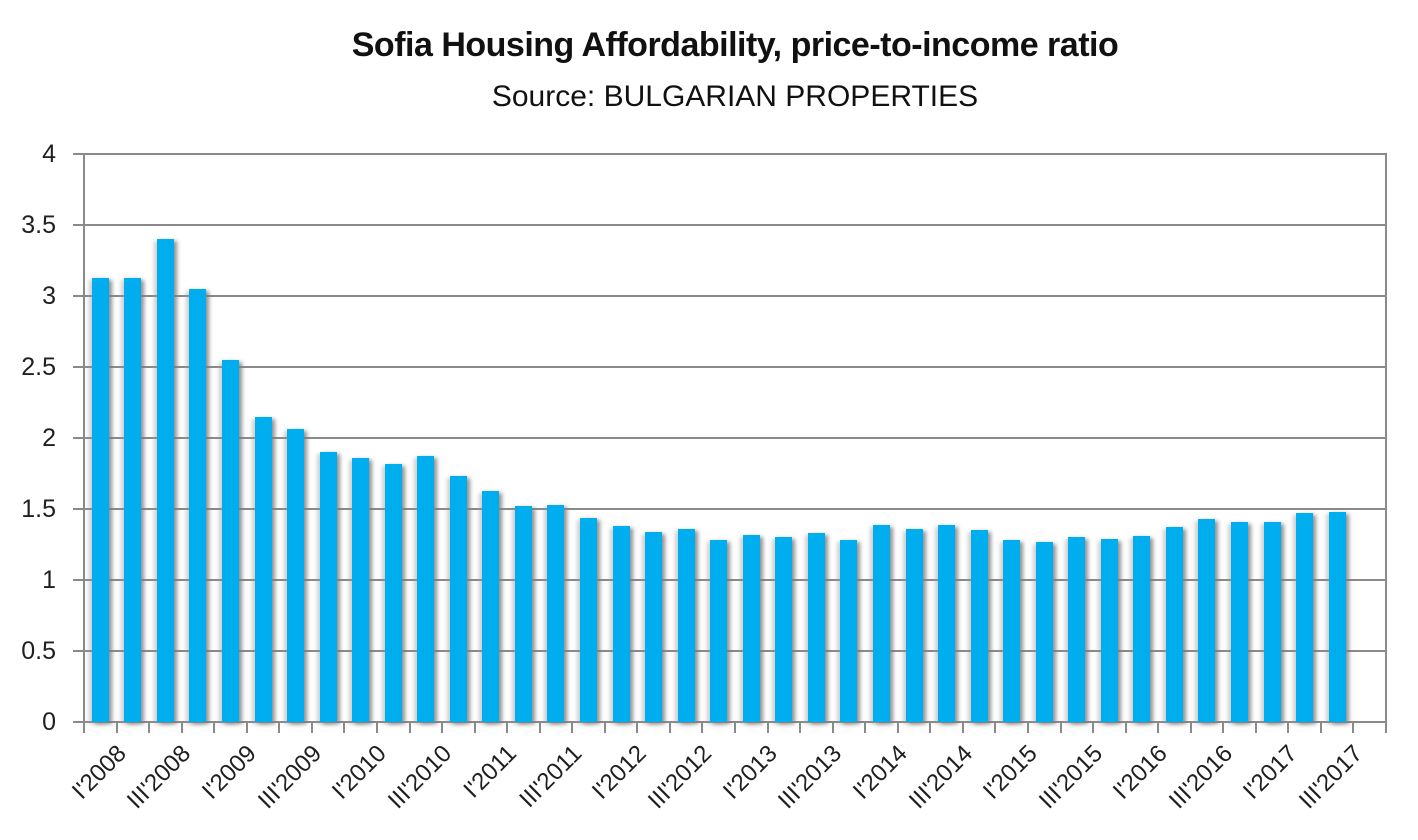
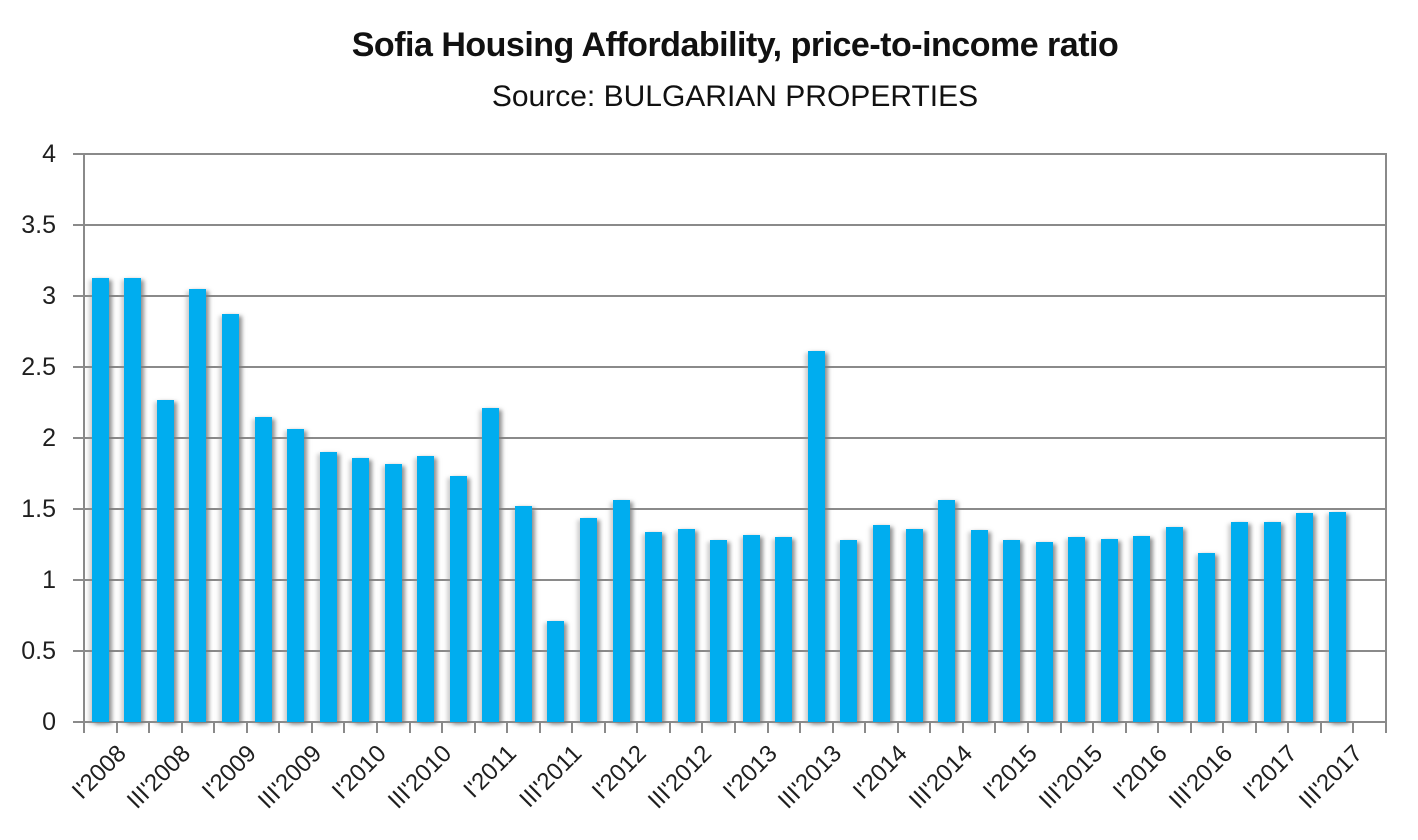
III'2008: 3.40 -> 2.27
I'2009: 2.55 -> 2.87
I'2011: 1.63 -> 2.21
III'2011: 1.53 -> 0.71
I'2012: 1.38 -> 1.56
III'2013: 1.33 -> 2.61
III'2014: 1.39 -> 1.56
III'2016: 1.43 -> 1.19
